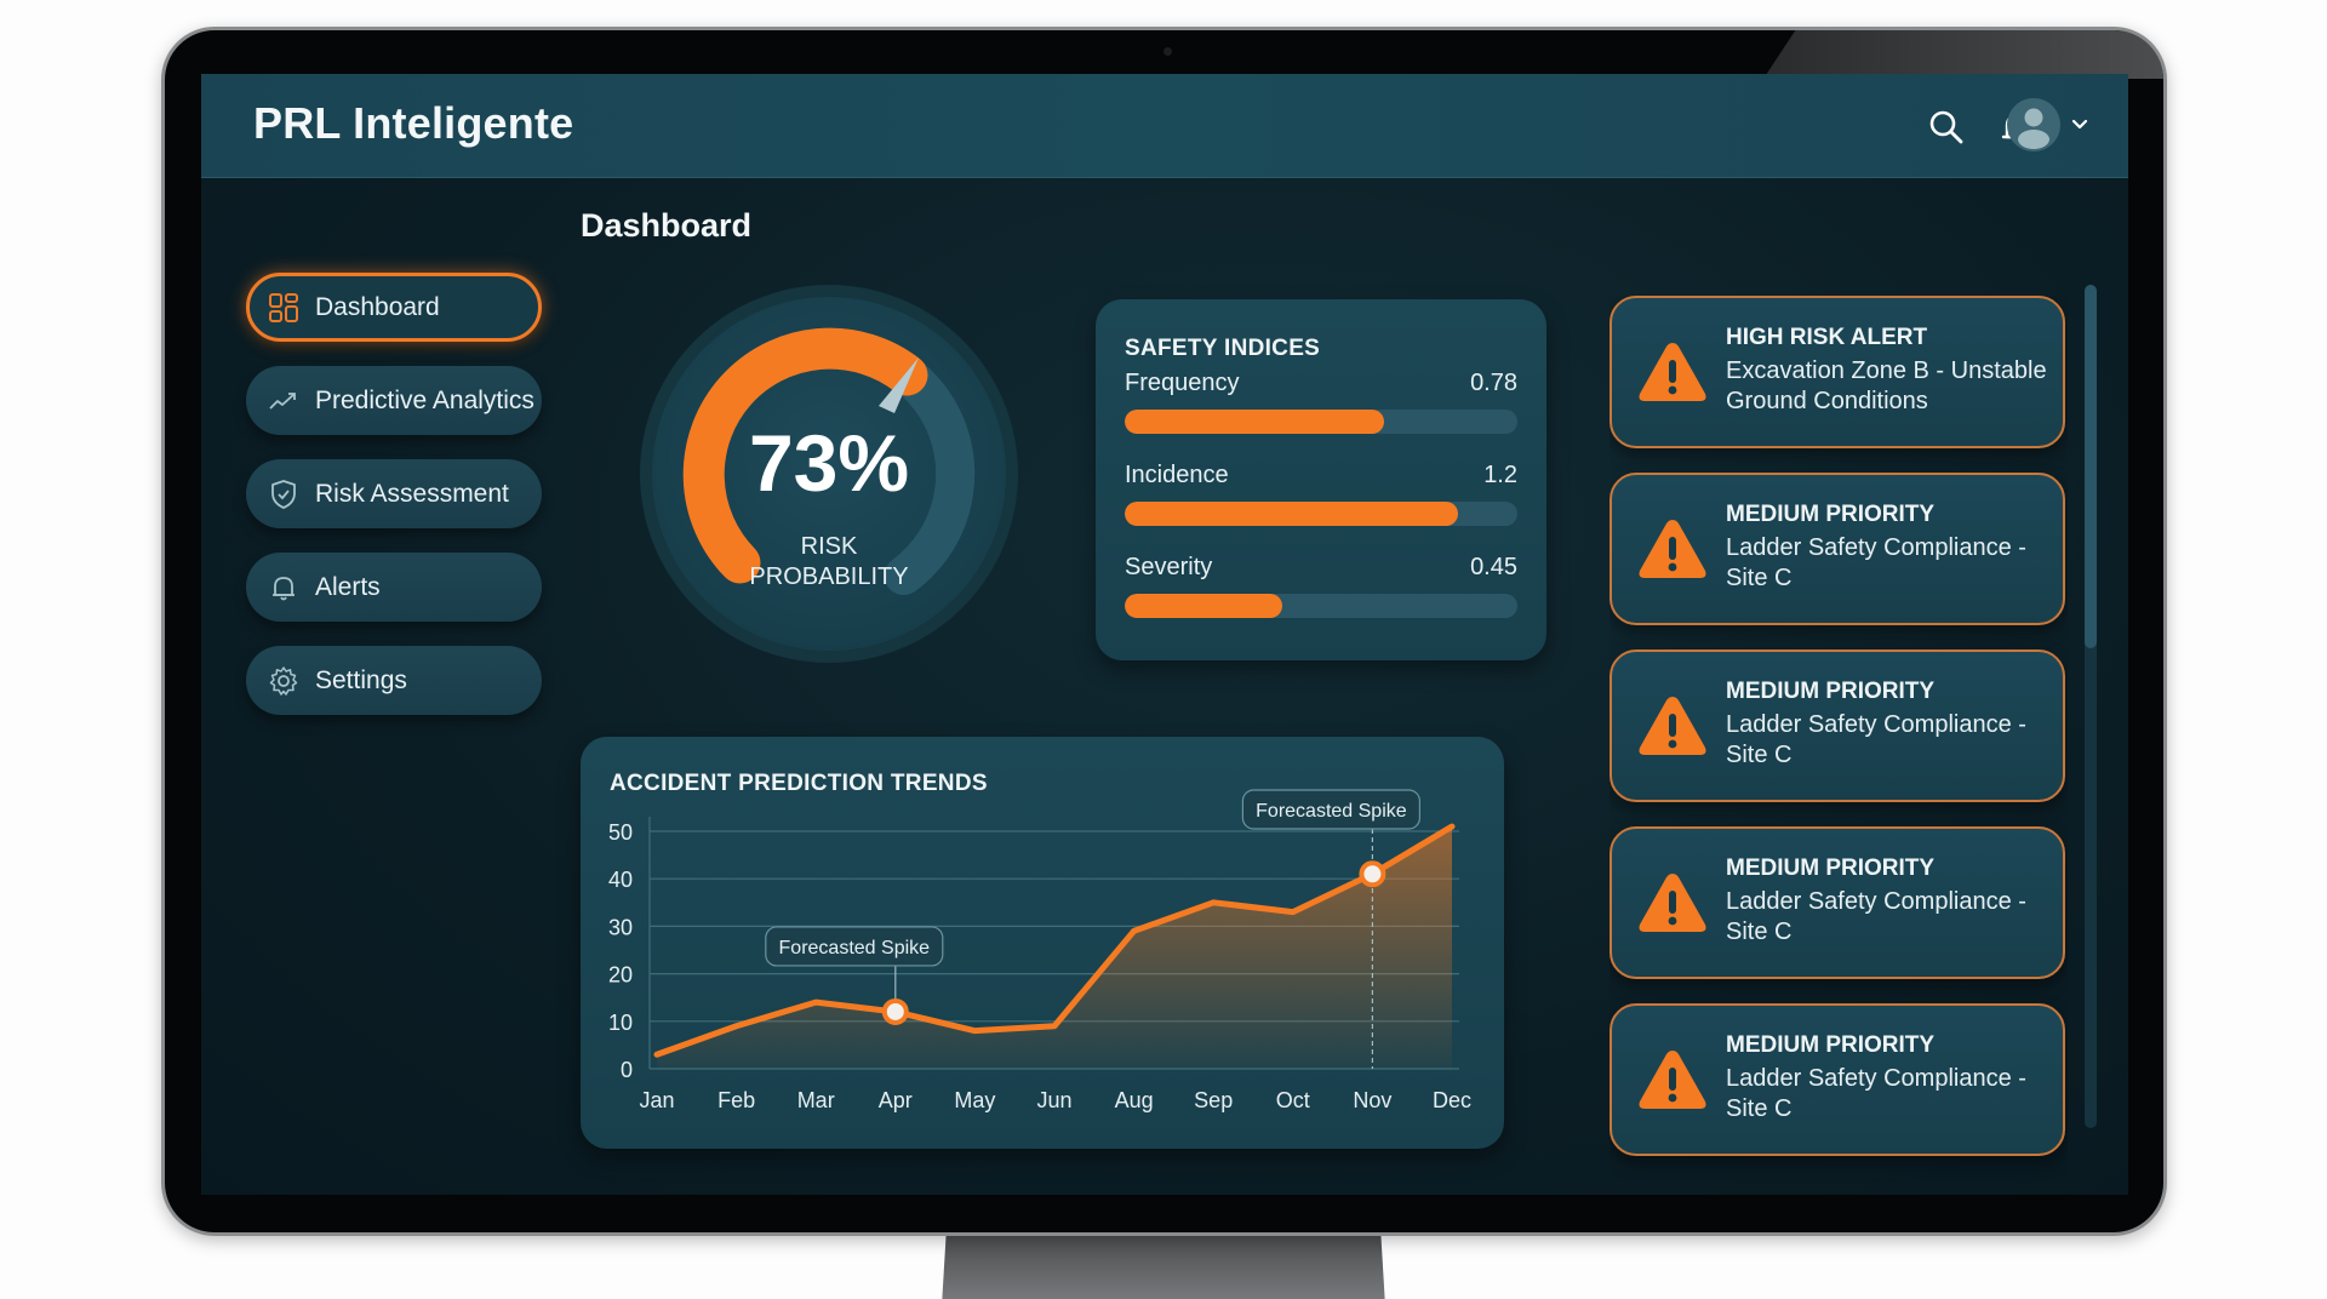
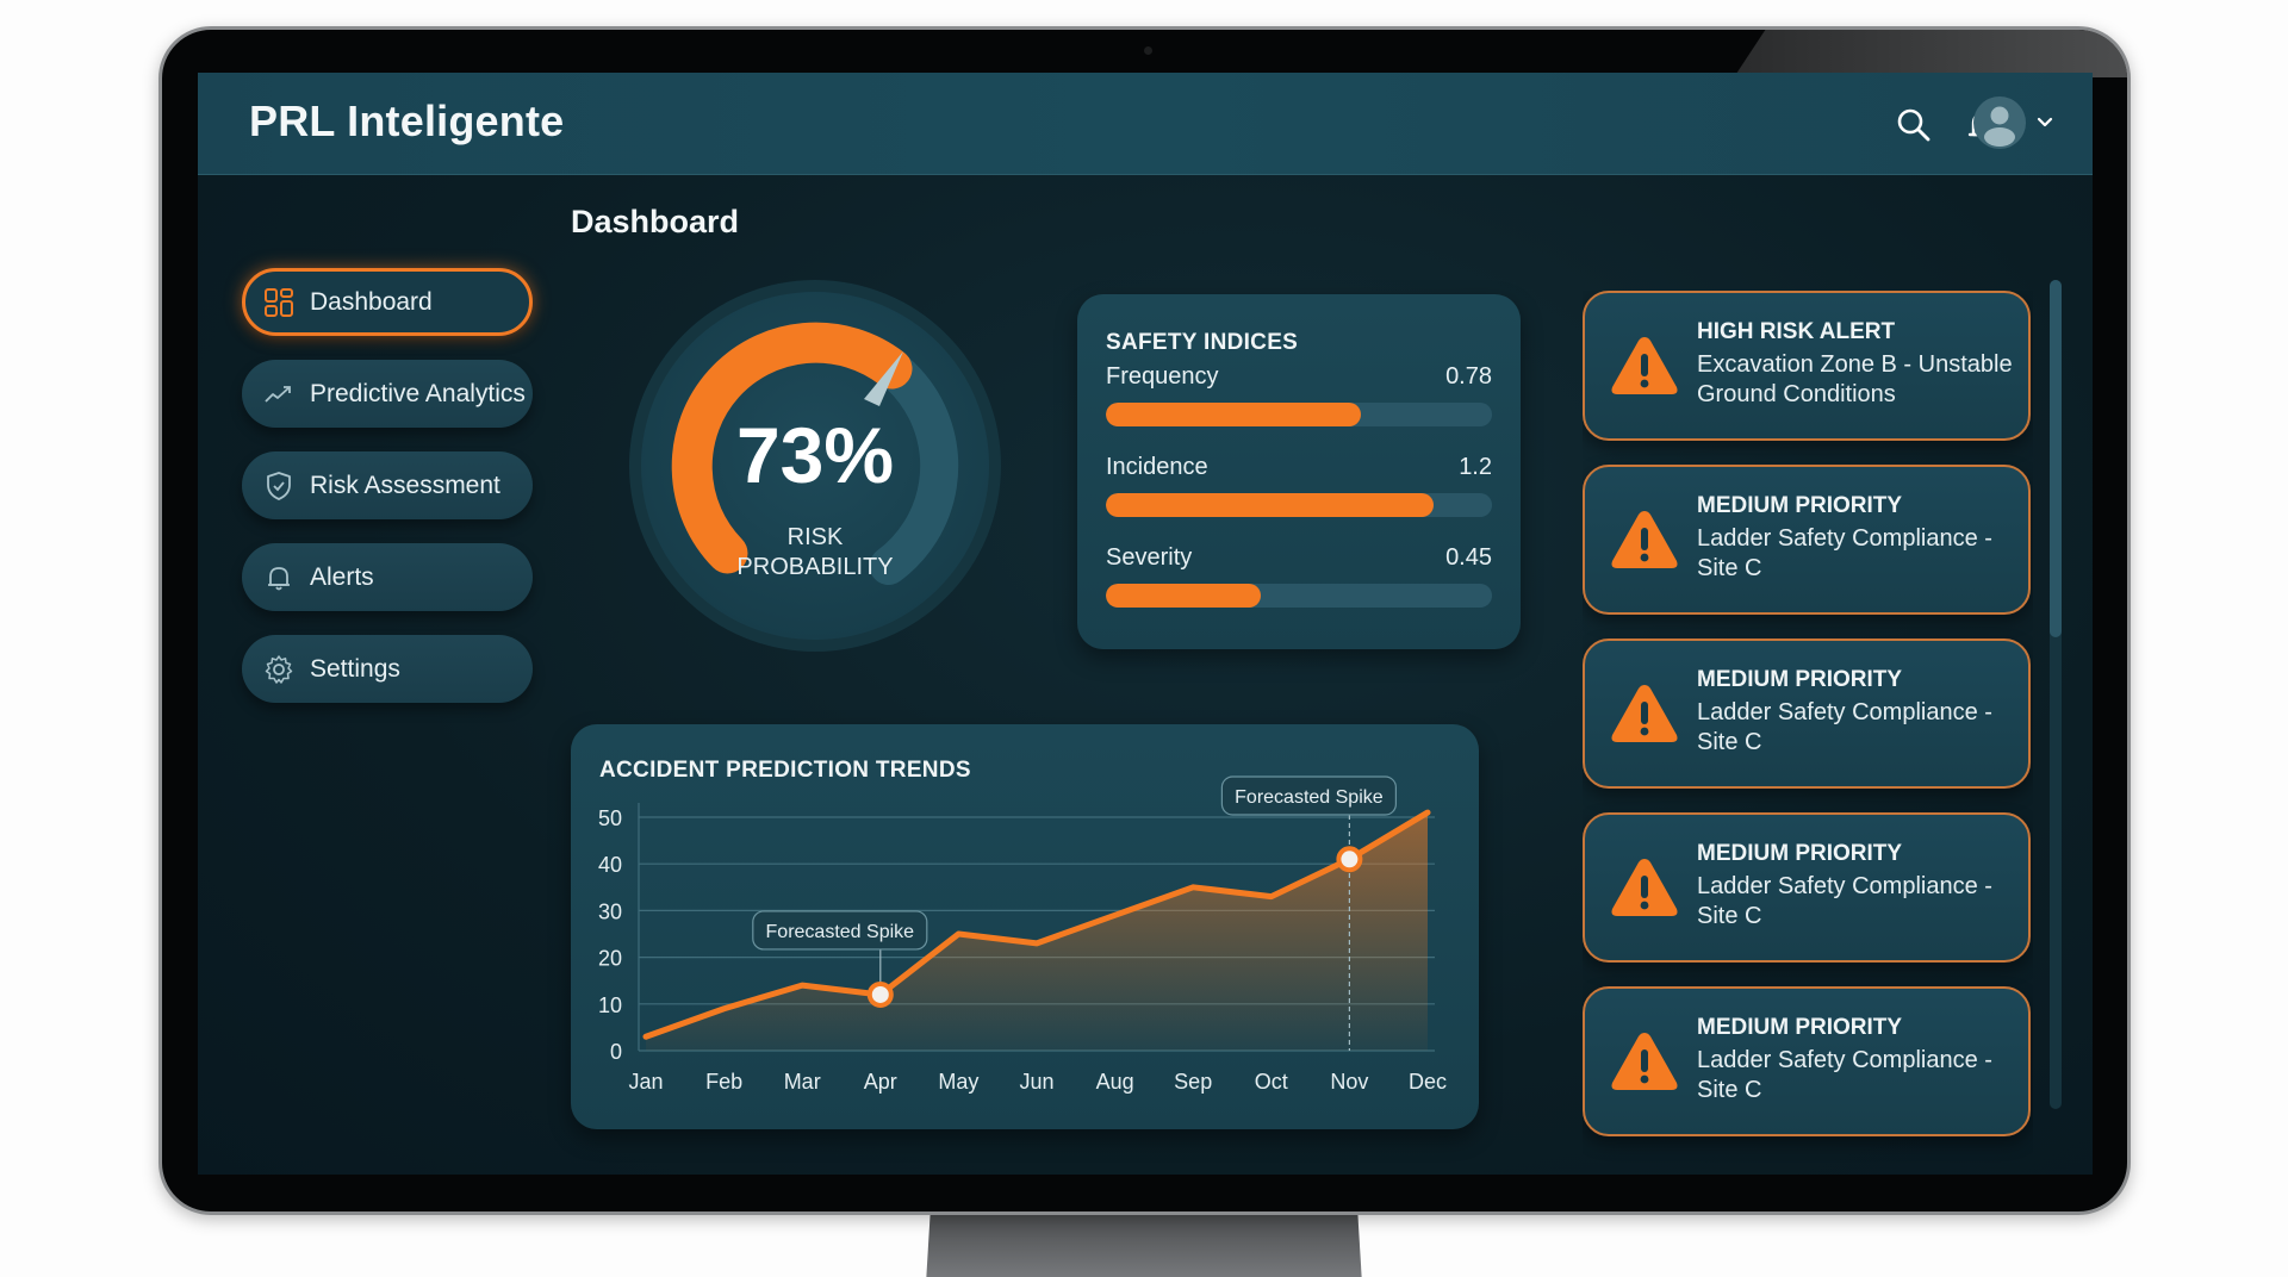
May: 8 -> 25
Jun: 9 -> 23
